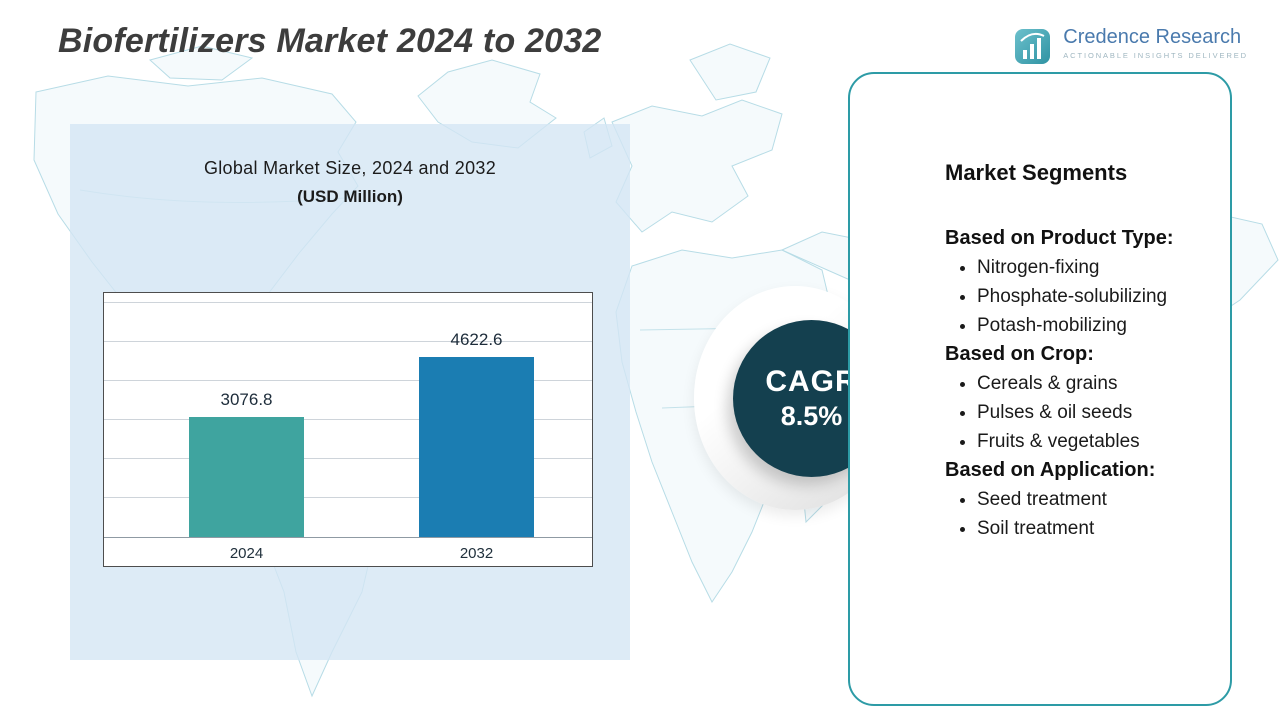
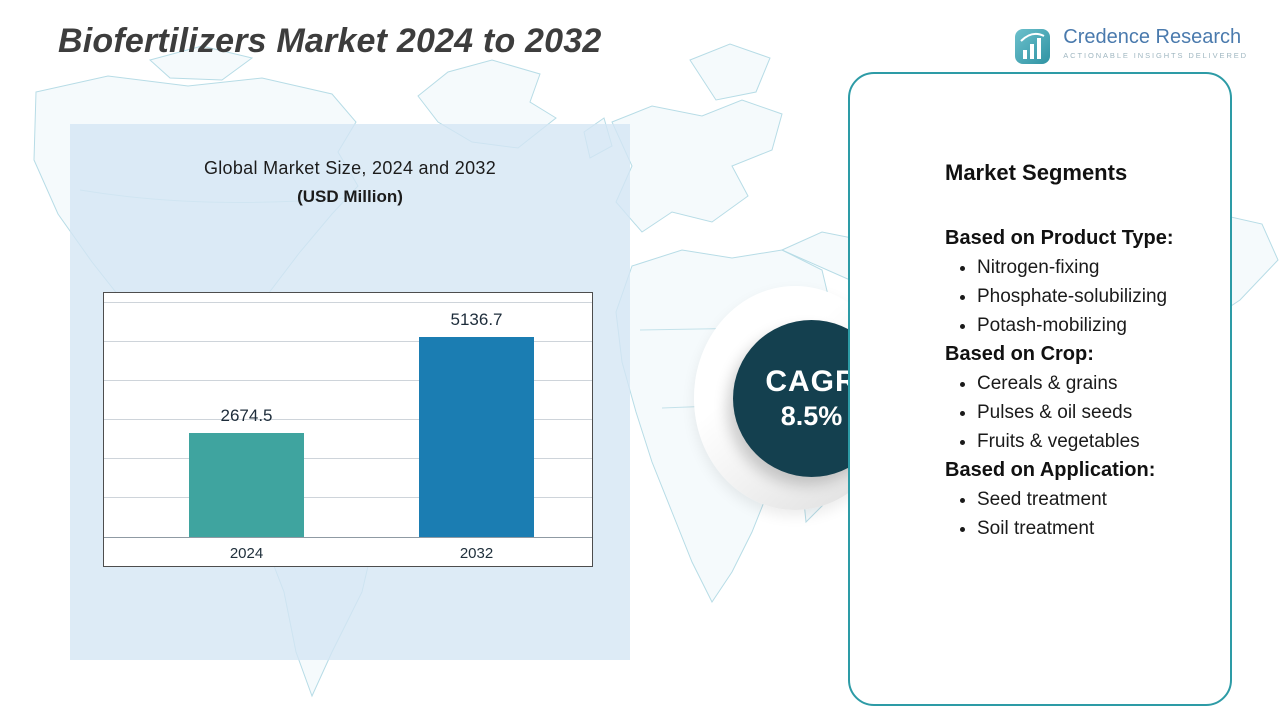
2024: 3076.8 -> 2674.5
2032: 4622.6 -> 5136.7
